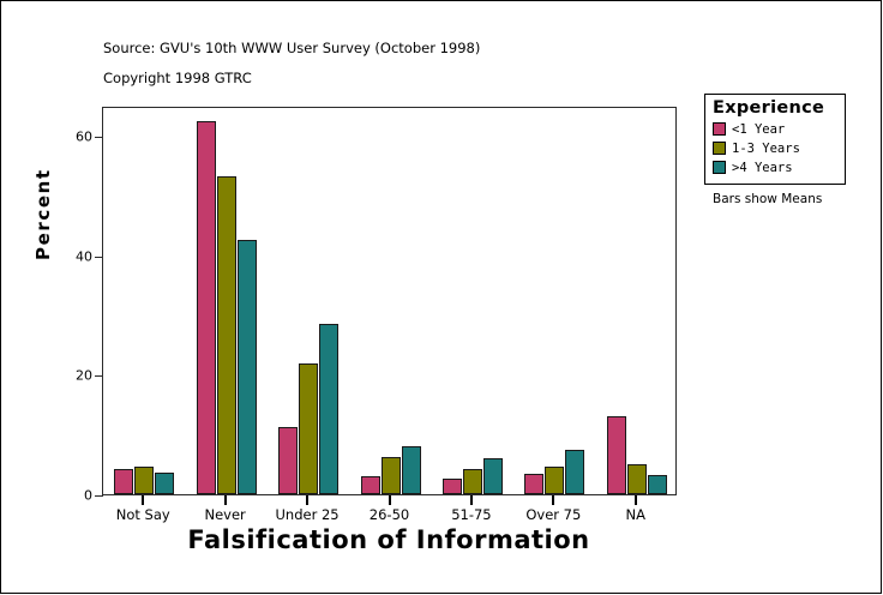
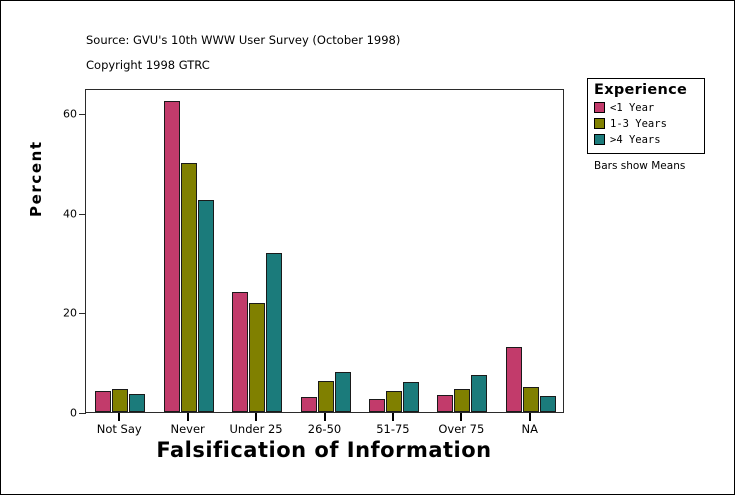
1-3 Years/Never: 53 -> 50
<1 Year/Under 25: 11 -> 24
>4 Years/Under 25: 28 -> 32
